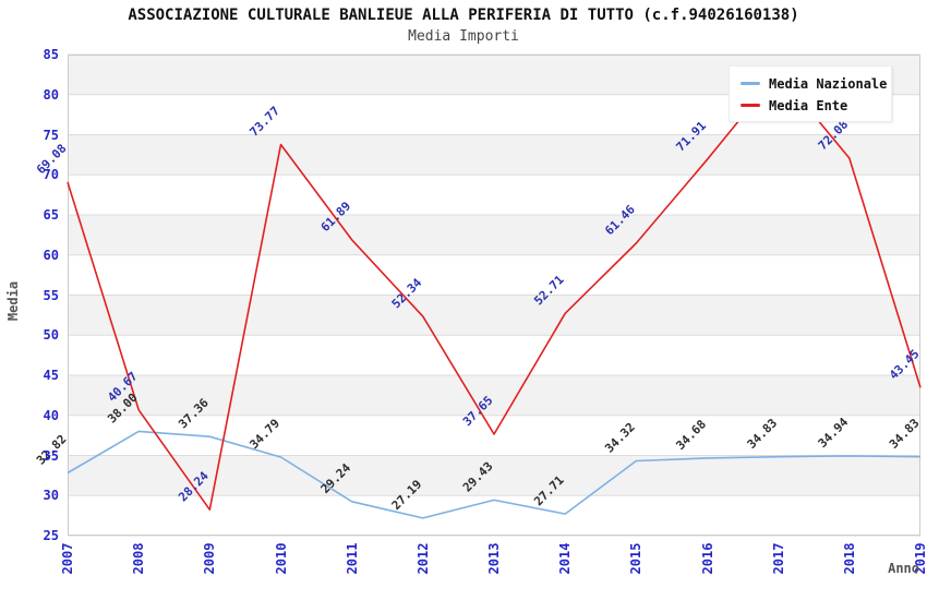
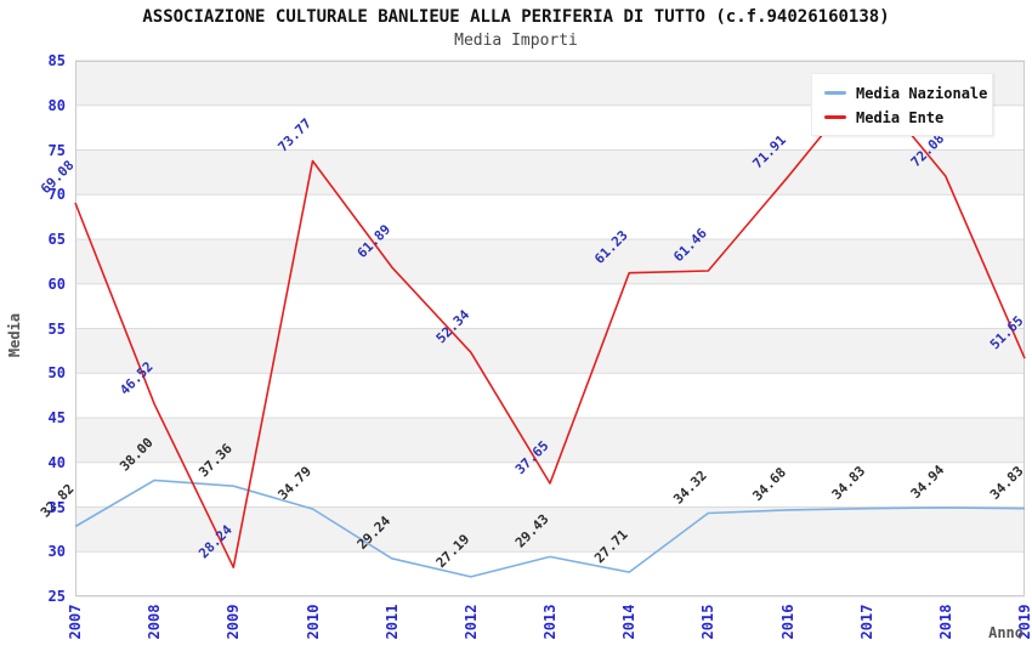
Media Ente/2008: 40.67 -> 46.52
Media Ente/2014: 52.71 -> 61.23
Media Ente/2019: 43.45 -> 51.65
